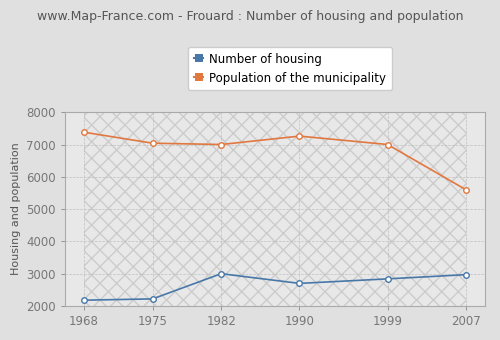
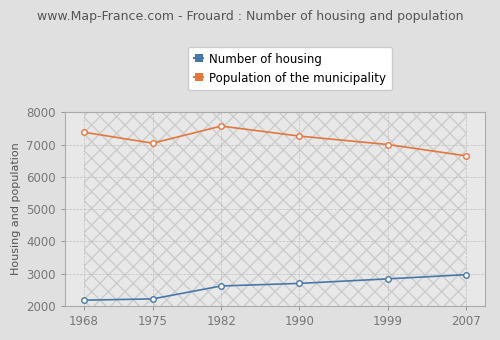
Number of housing/1982: 3000 -> 2620
Population of the municipality/1982: 7000 -> 7570
Population of the municipality/2007: 5600 -> 6650
